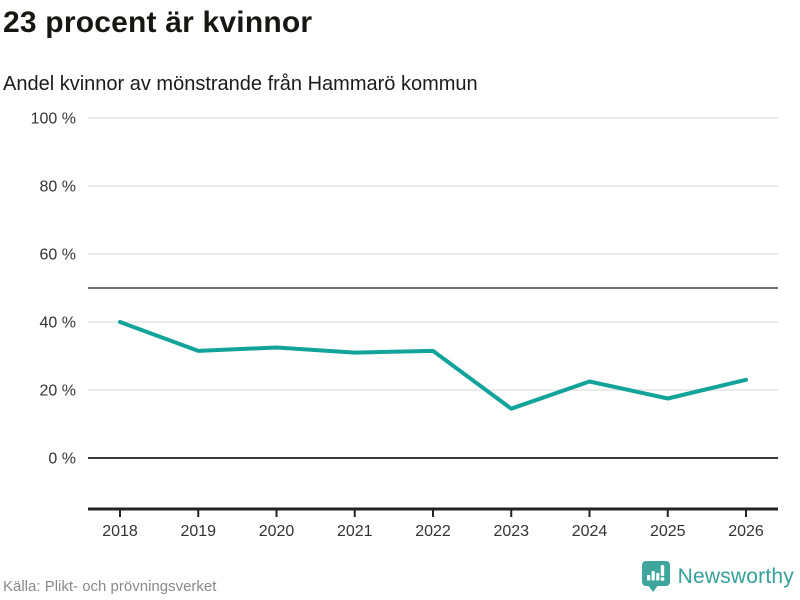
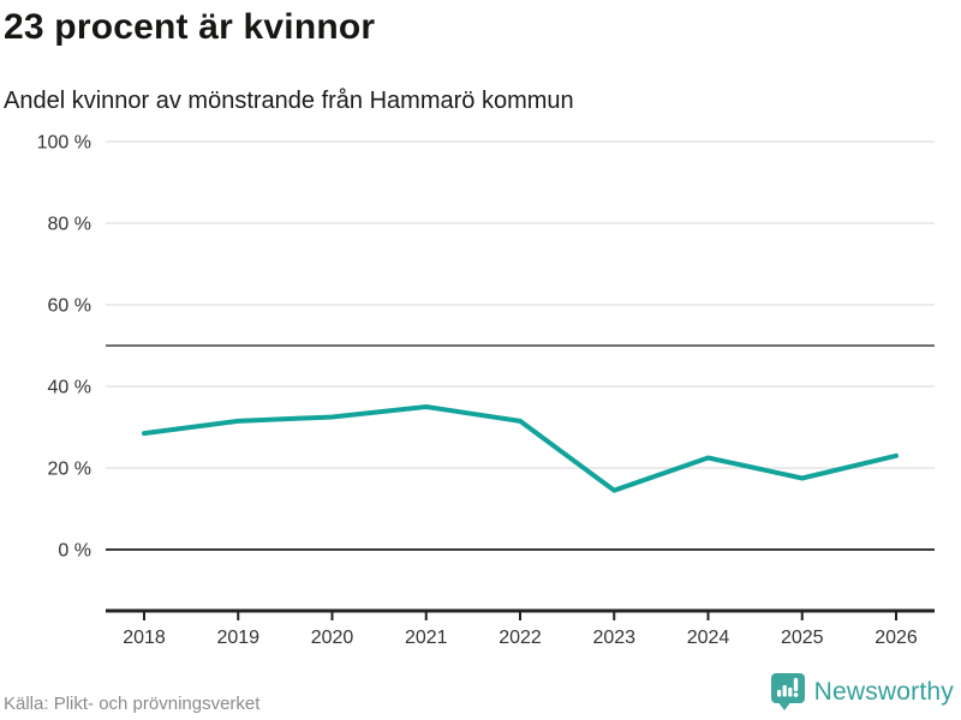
2018: 40% -> 28%
2021: 31% -> 35%
